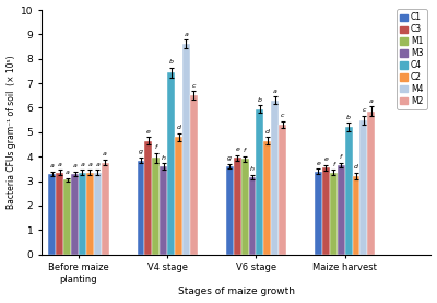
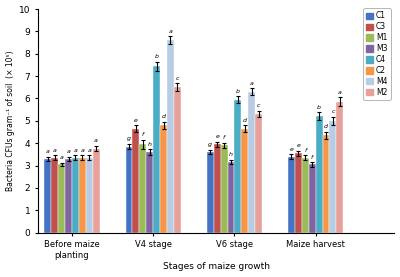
M3/Maize harvest: 3.65 -> 3.05
C2/Maize harvest: 3.20 -> 4.35
M4/Maize harvest: 5.50 -> 5.00
